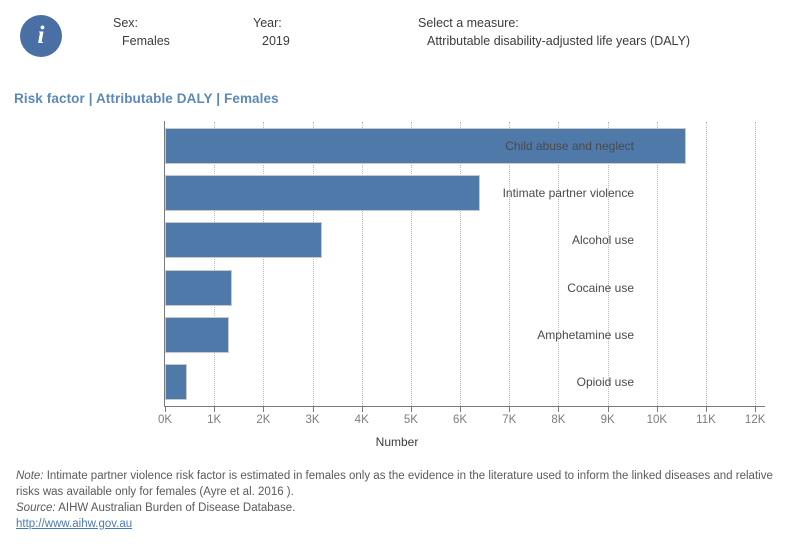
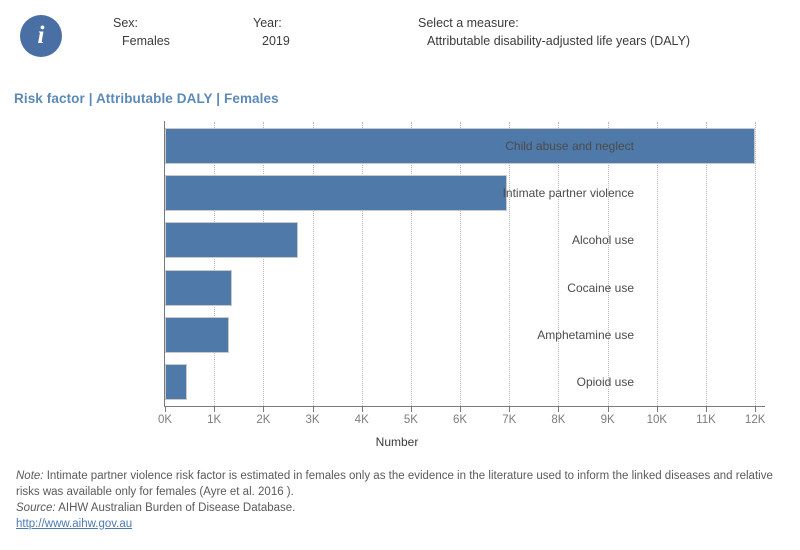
Child abuse and neglect: 10.6K -> 12.0K
Intimate partner violence: 6.4K -> 7.0K
Alcohol use: 3.2K -> 2.7K
